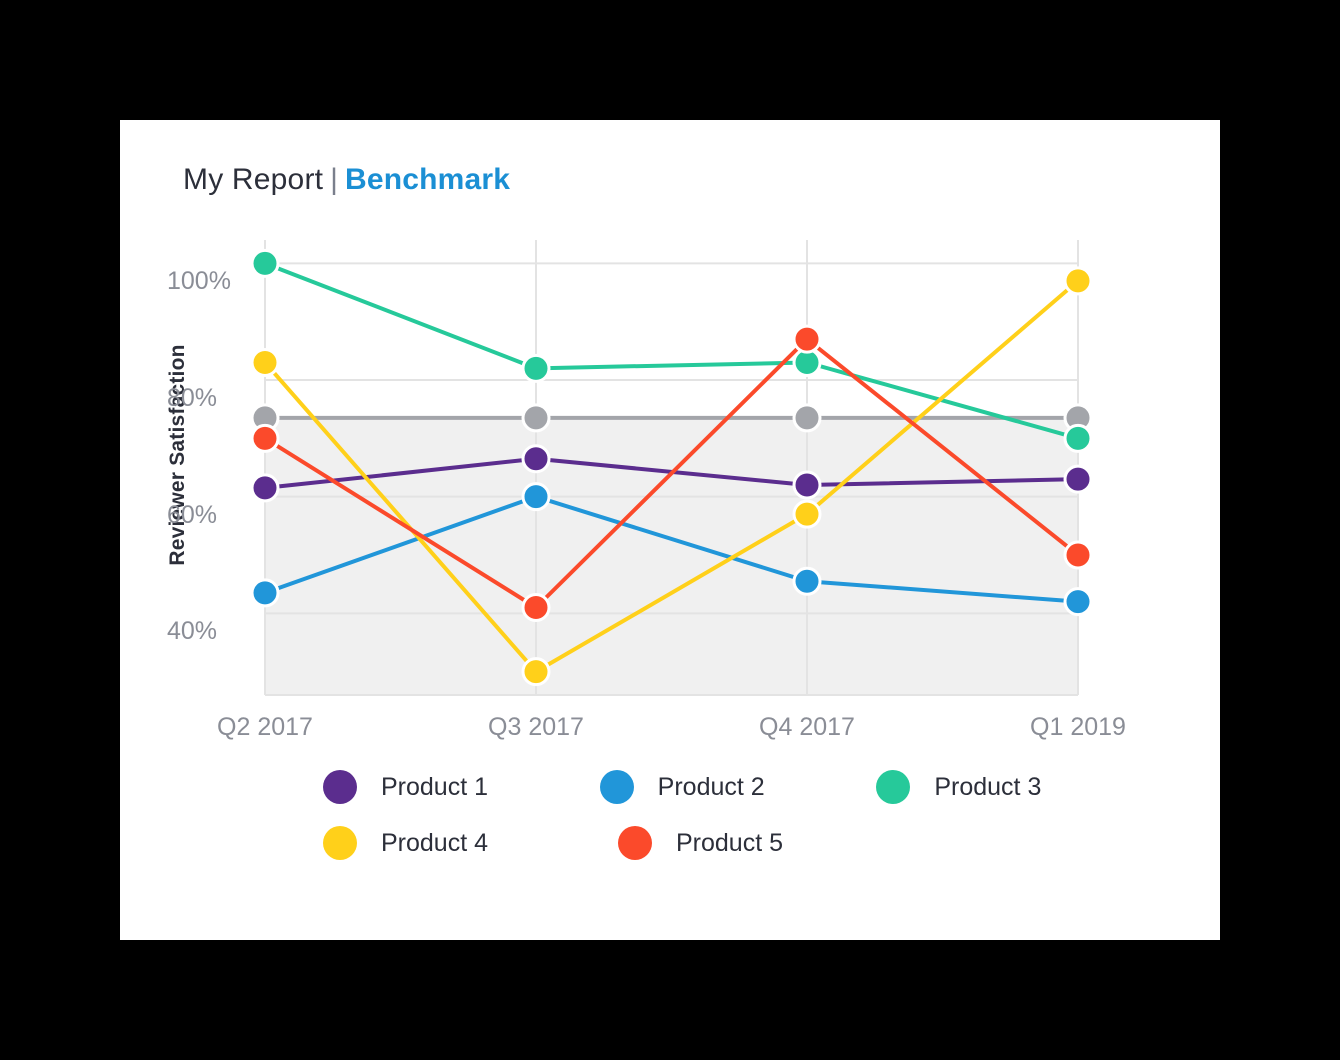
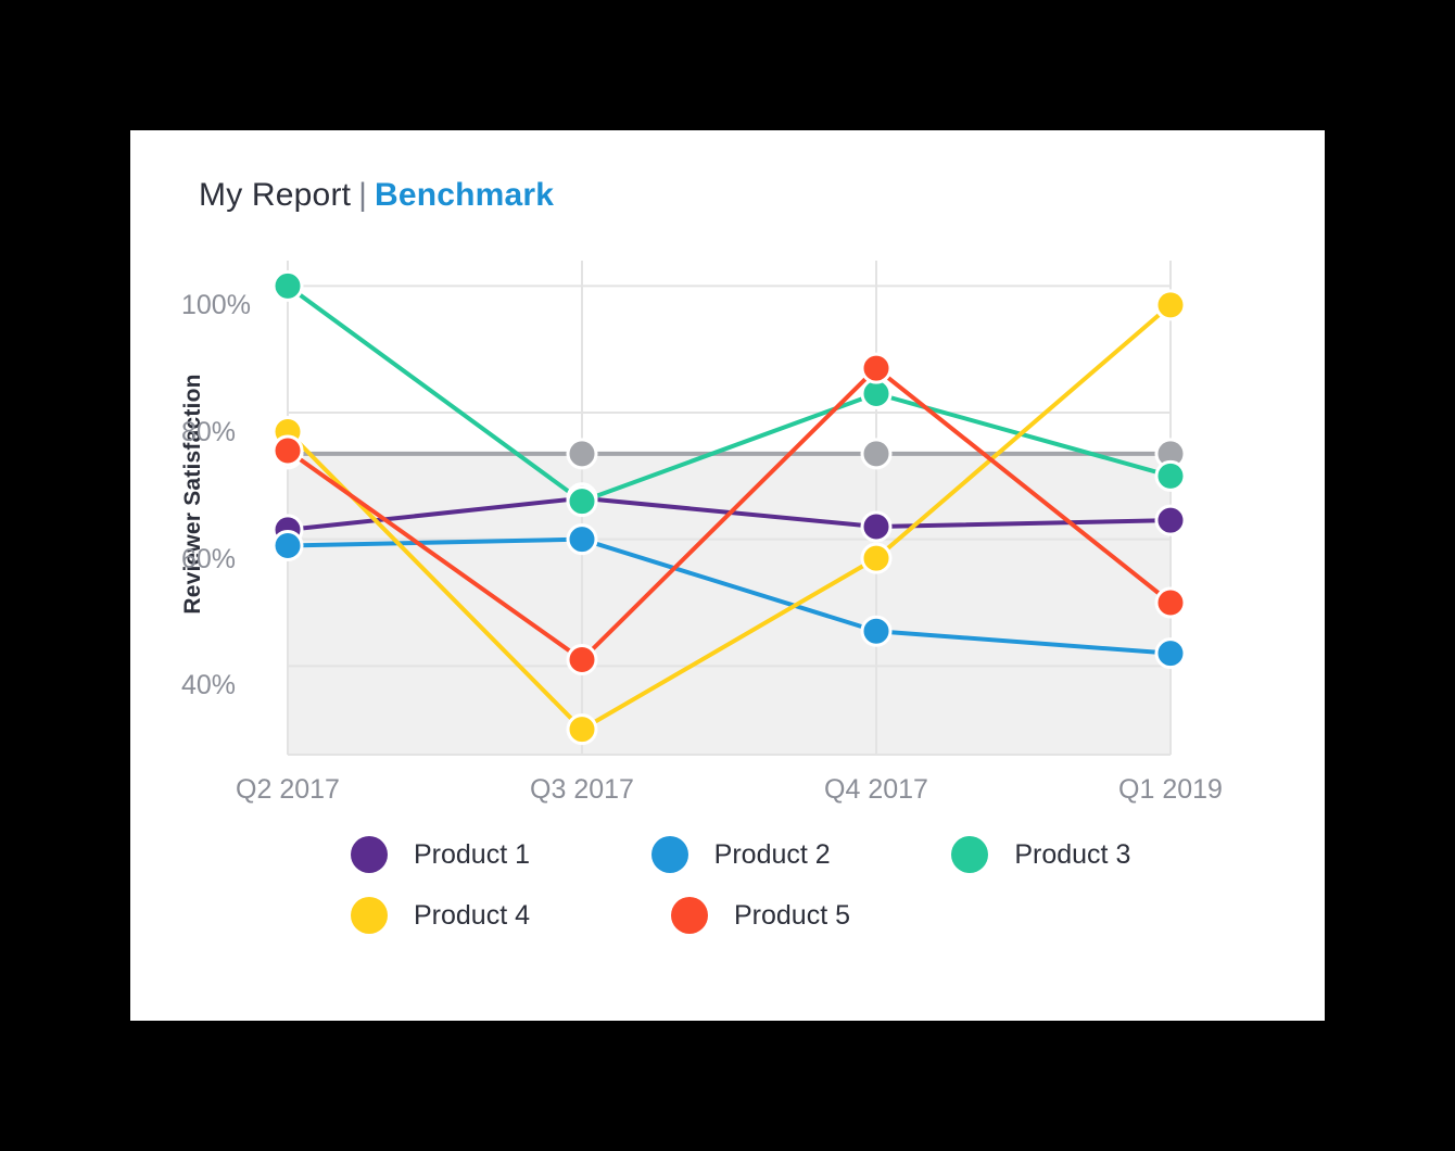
Product 2/Q2 2017: 44% -> 59%
Product 4/Q2 2017: 83% -> 77%
Product 5/Q2 2017: 70% -> 74%
Product 3/Q3 2017: 82% -> 66%
